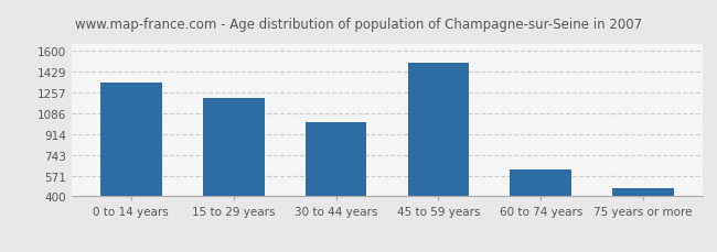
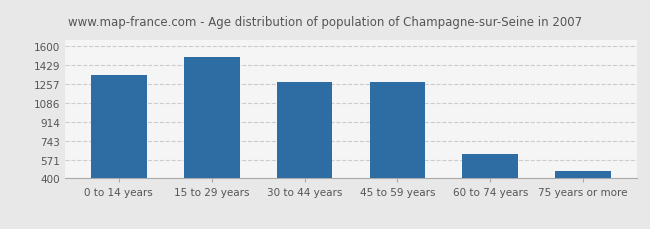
15 to 29 years: 1210 -> 1500
30 to 44 years: 1010 -> 1270
45 to 59 years: 1500 -> 1280
